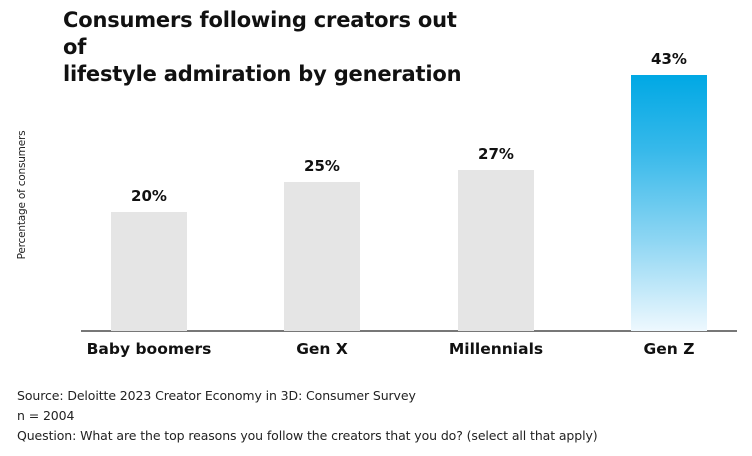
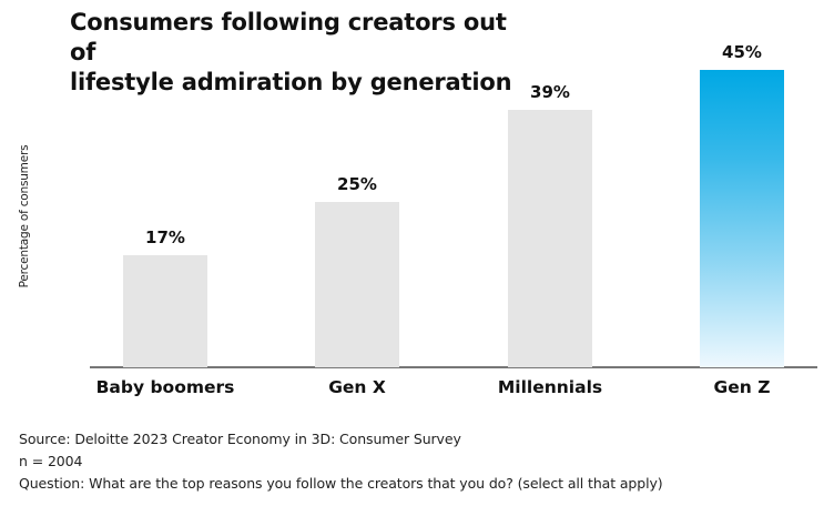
Baby boomers: 20% -> 17%
Millennials: 27% -> 39%
Gen Z: 43% -> 45%
